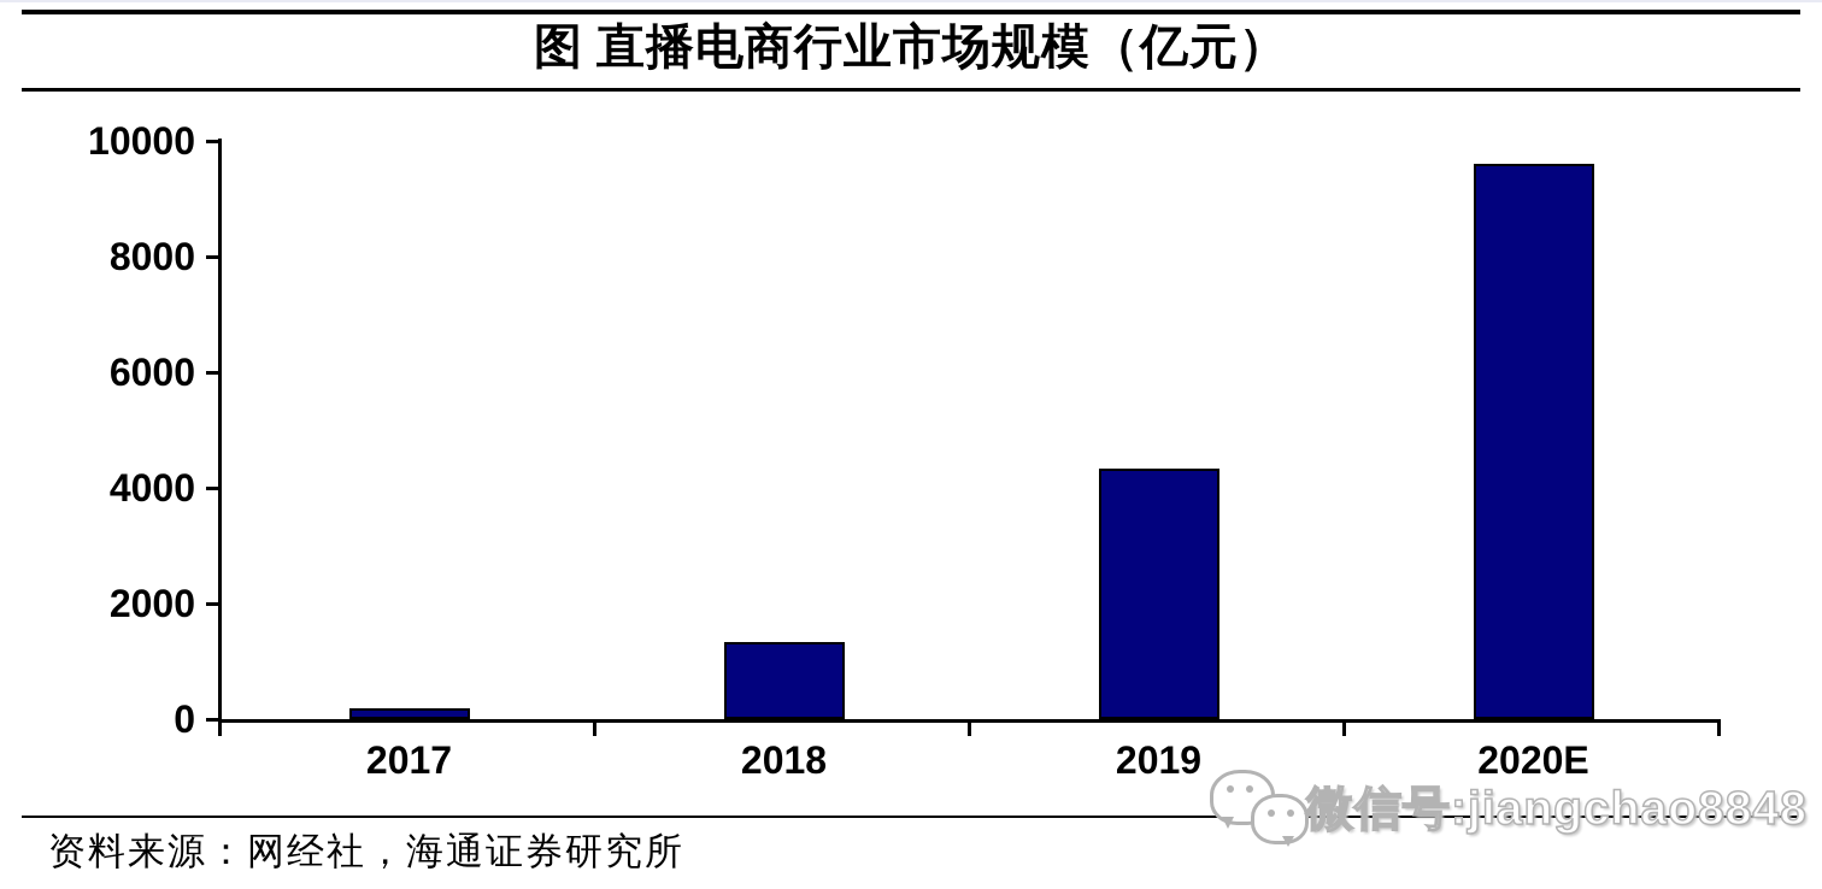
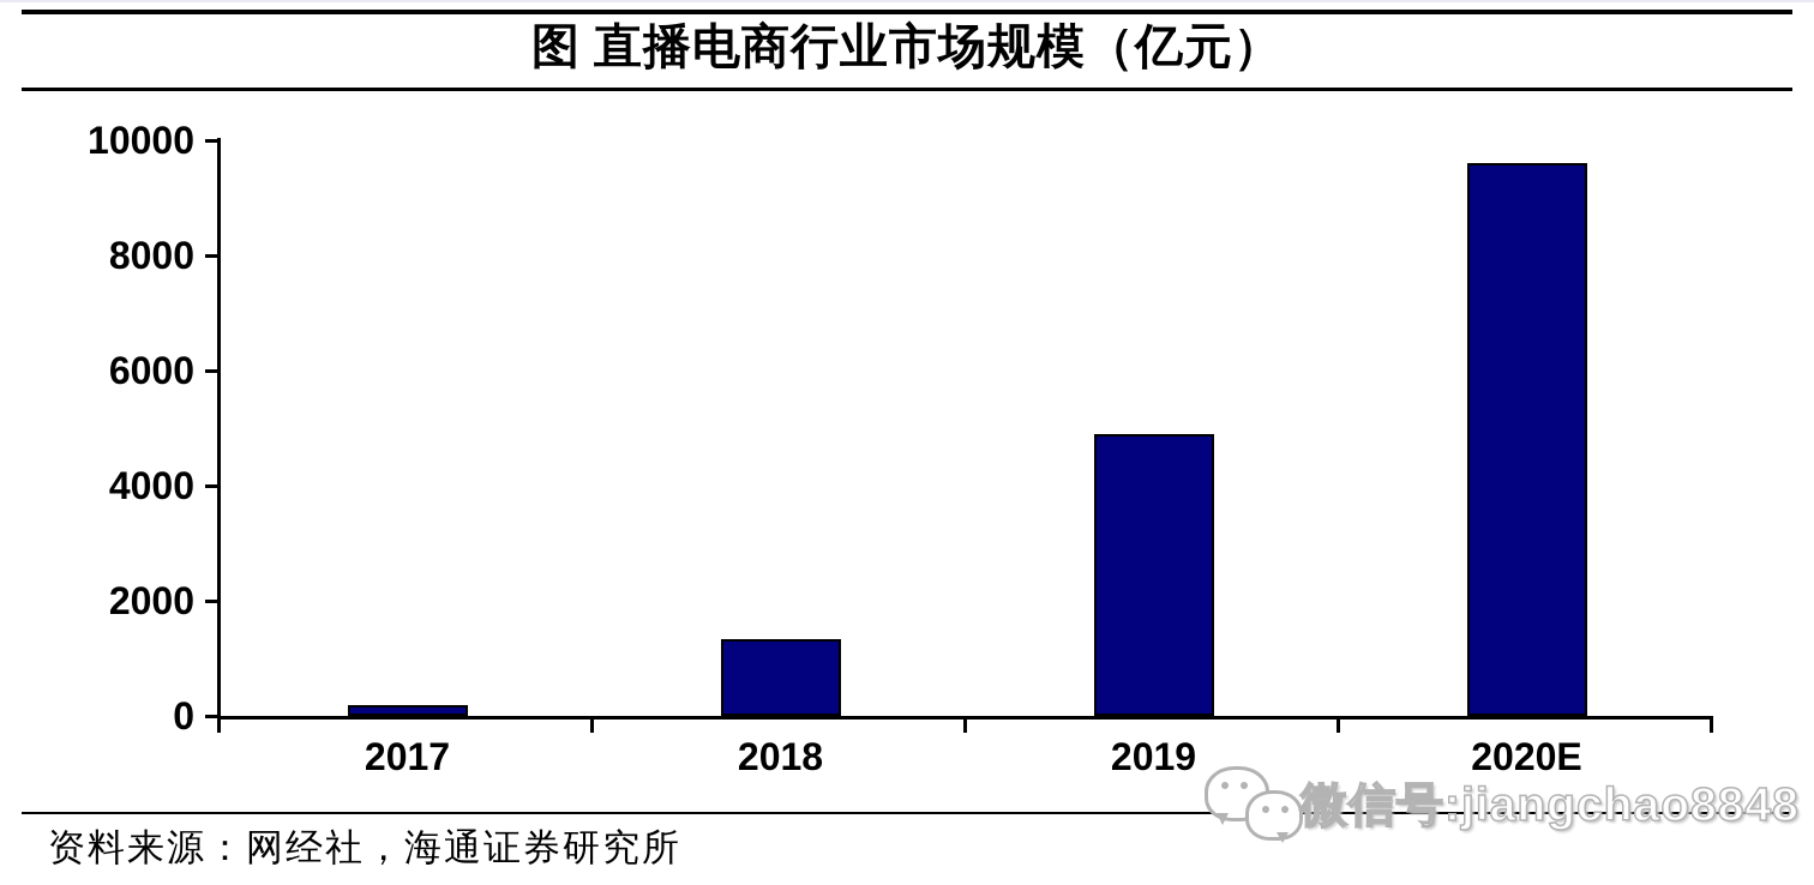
2019: 4300 -> 4900
